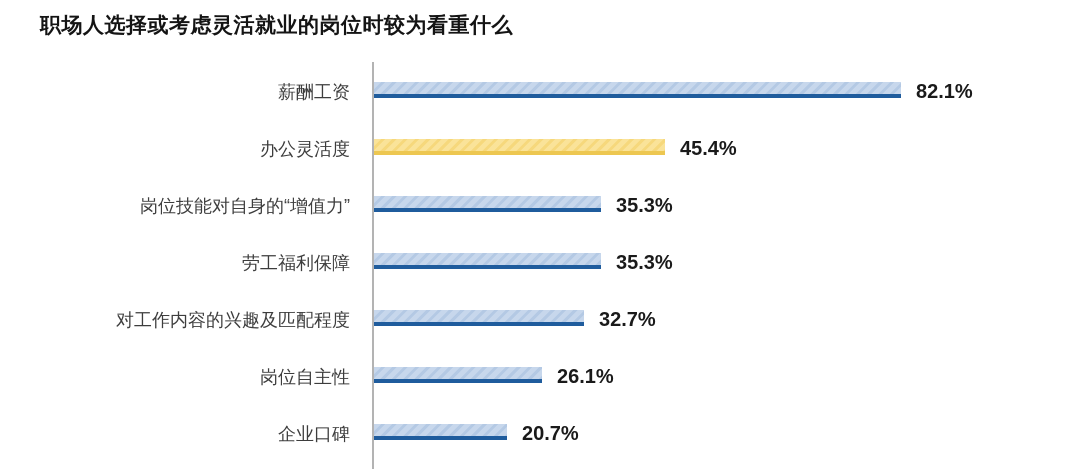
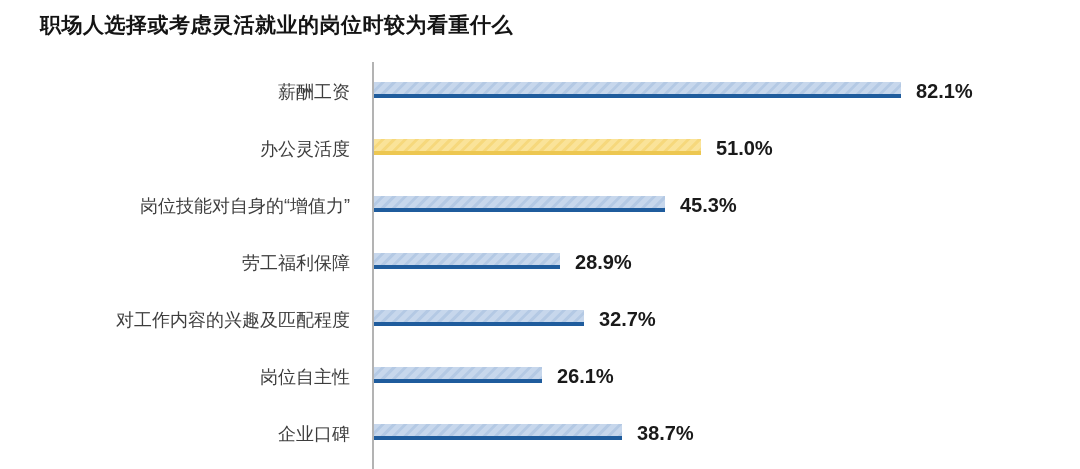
办公灵活度: 45.4% -> 51.0%
岗位技能对自身的“增值力”: 35.3% -> 45.3%
劳工福利保障: 35.3% -> 28.9%
企业口碑: 20.7% -> 38.7%
